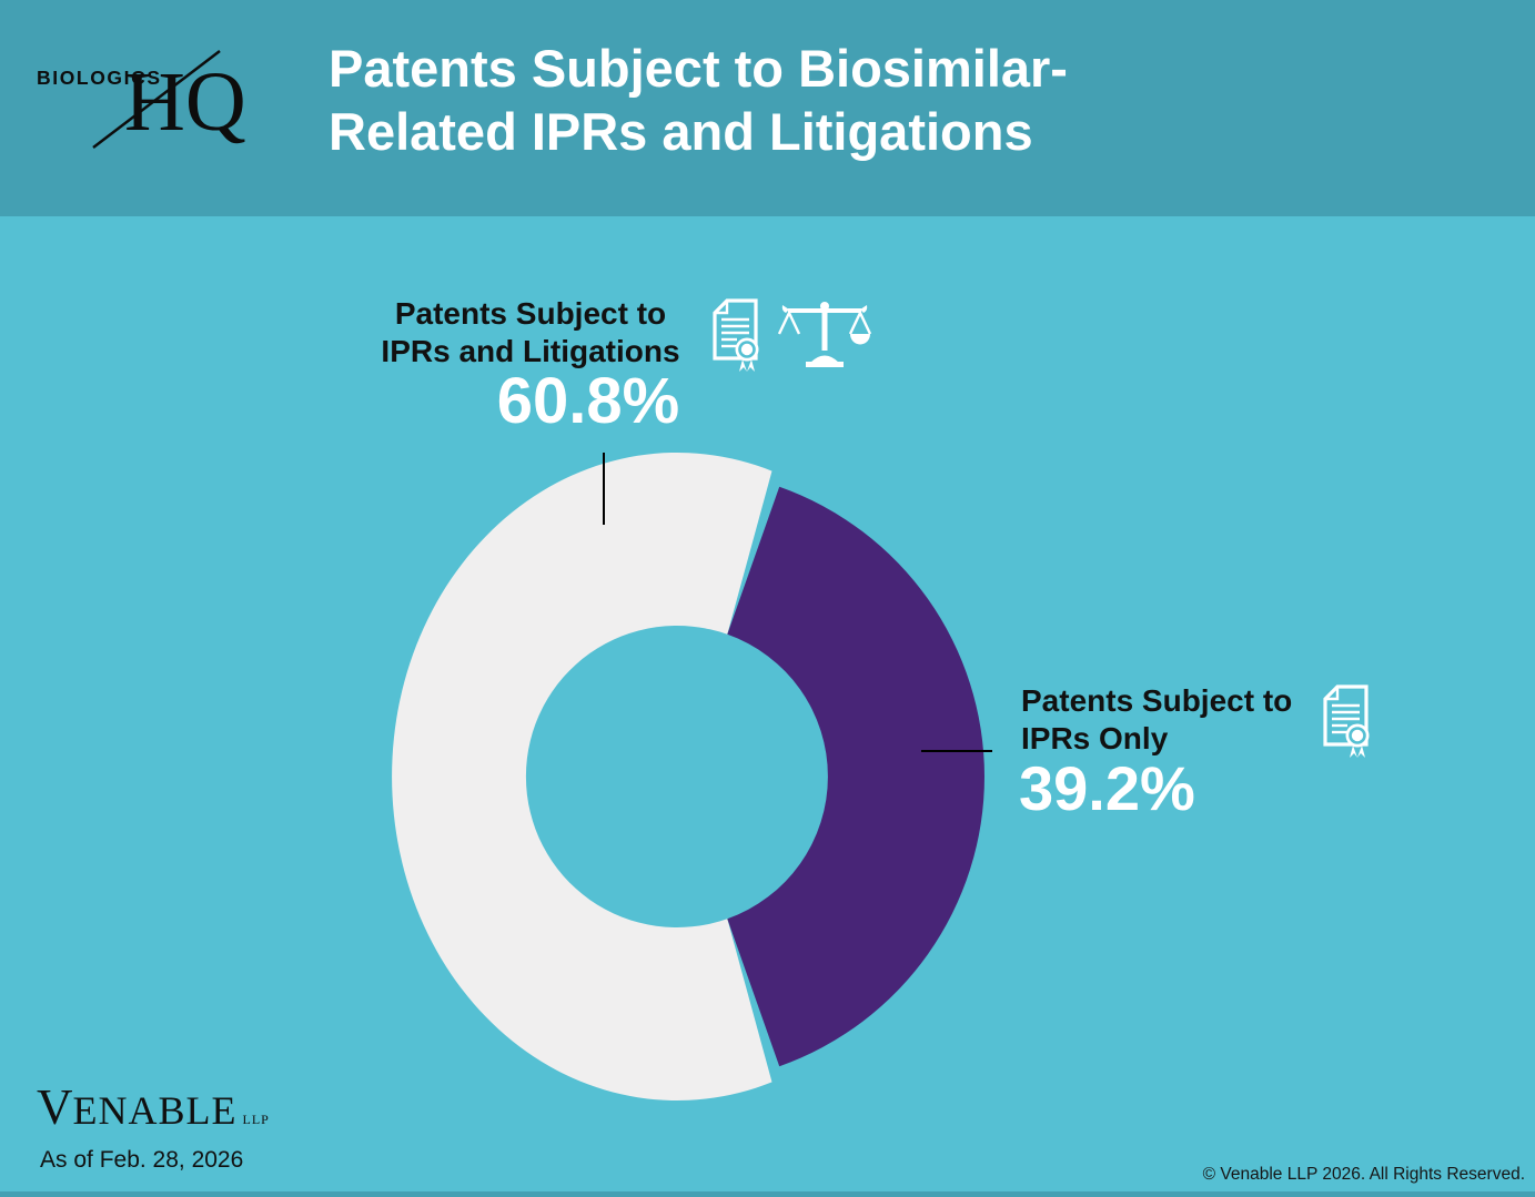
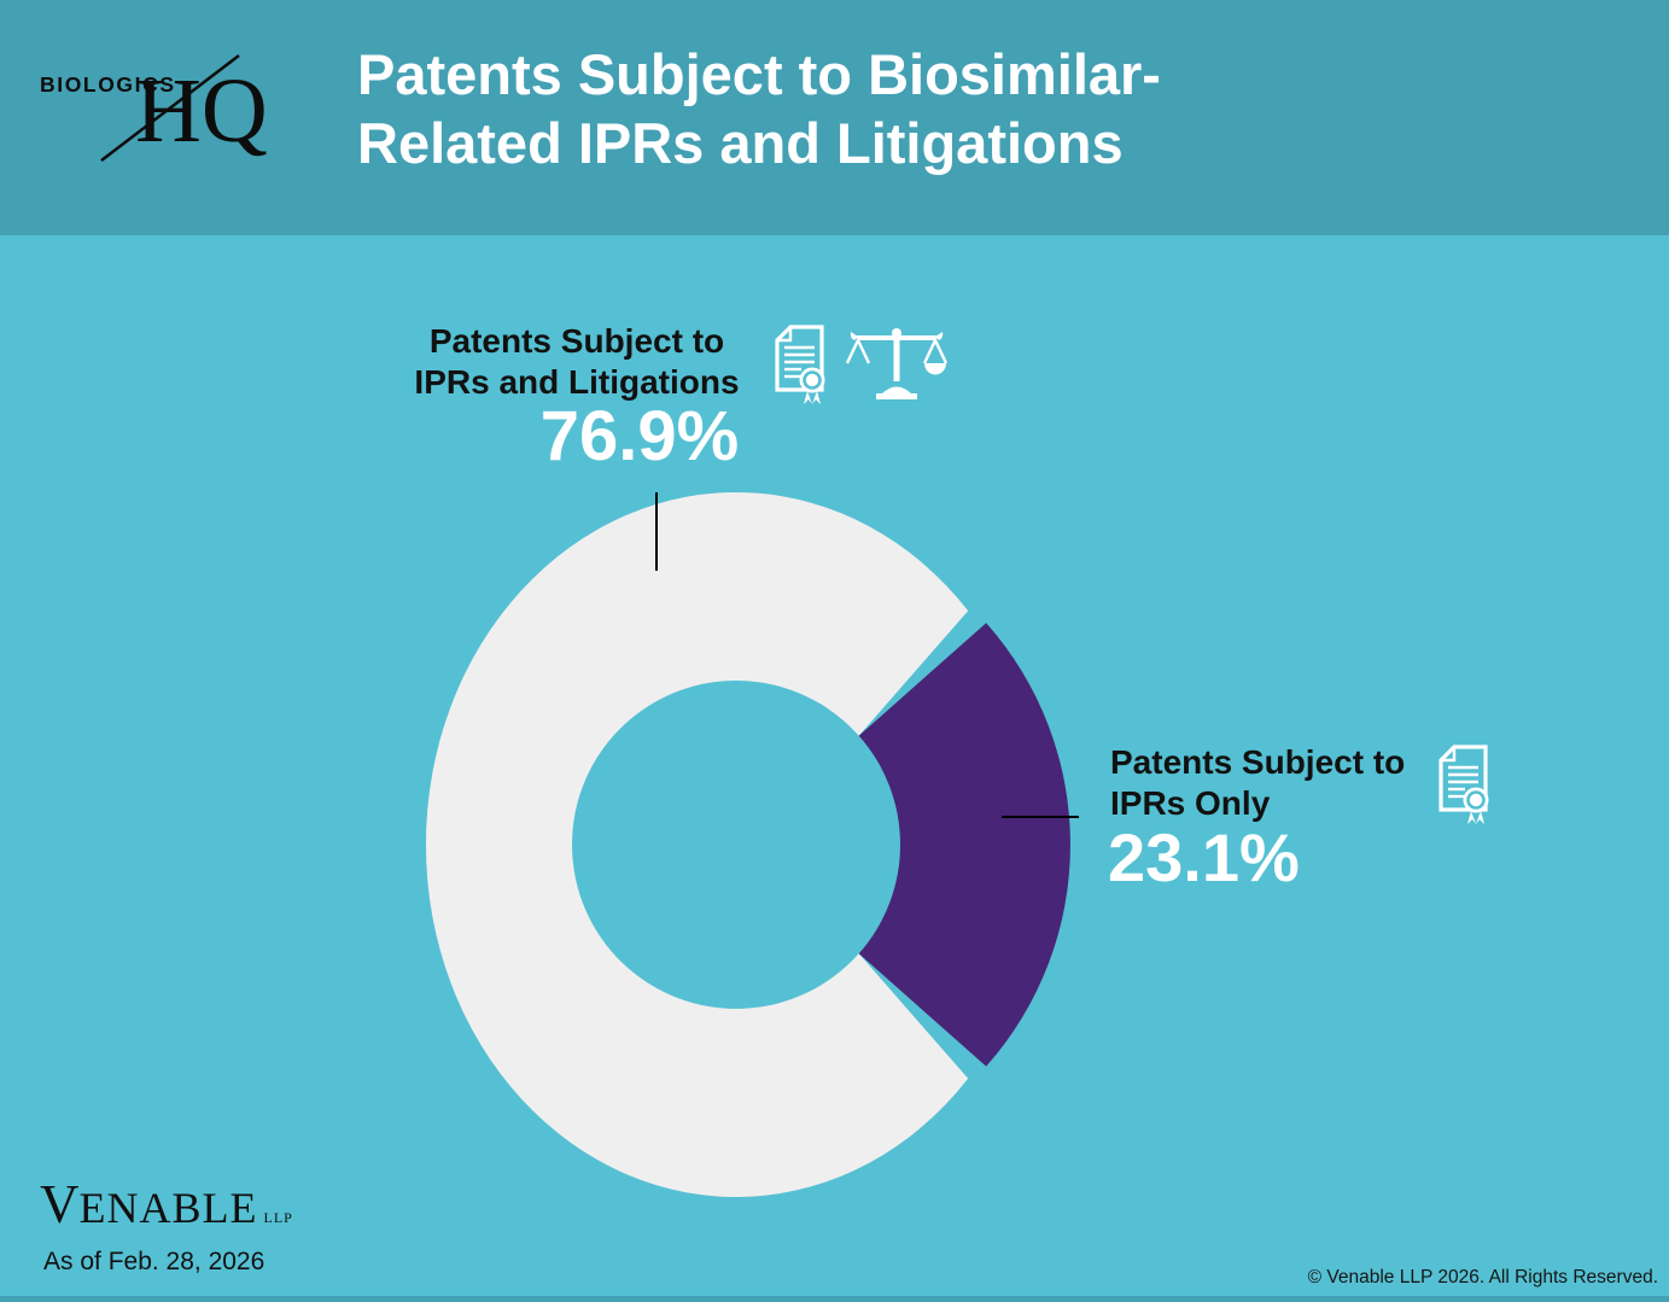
Patents Subject to IPRs and Litigations: 60.8% -> 76.9%
Patents Subject to IPRs Only: 39.2% -> 23.1%
